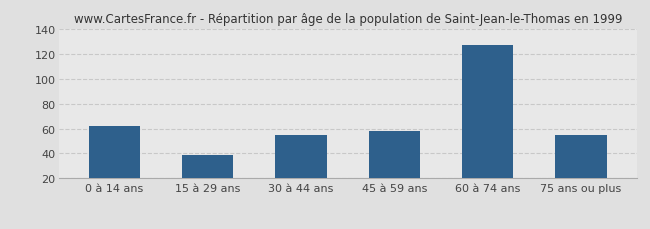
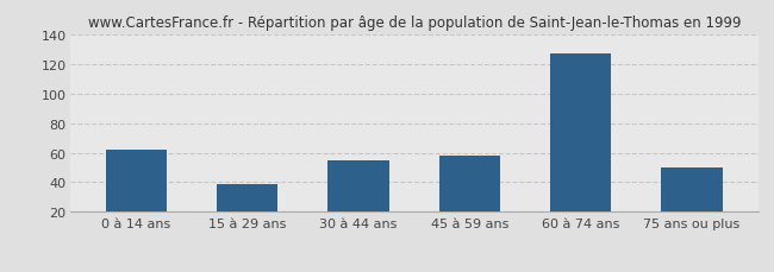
75 ans ou plus: 55 -> 50
